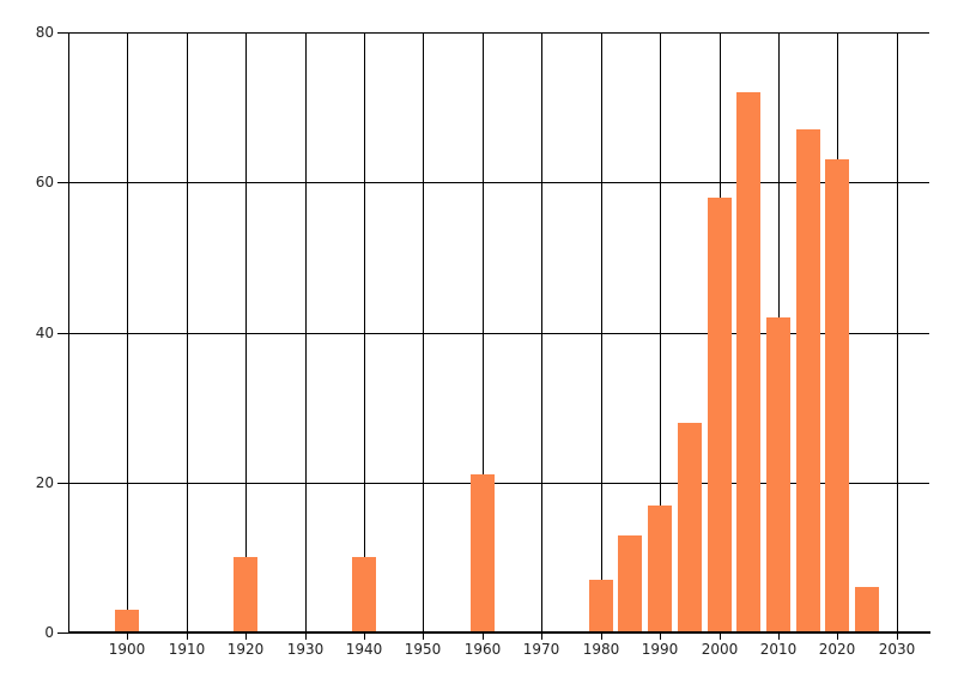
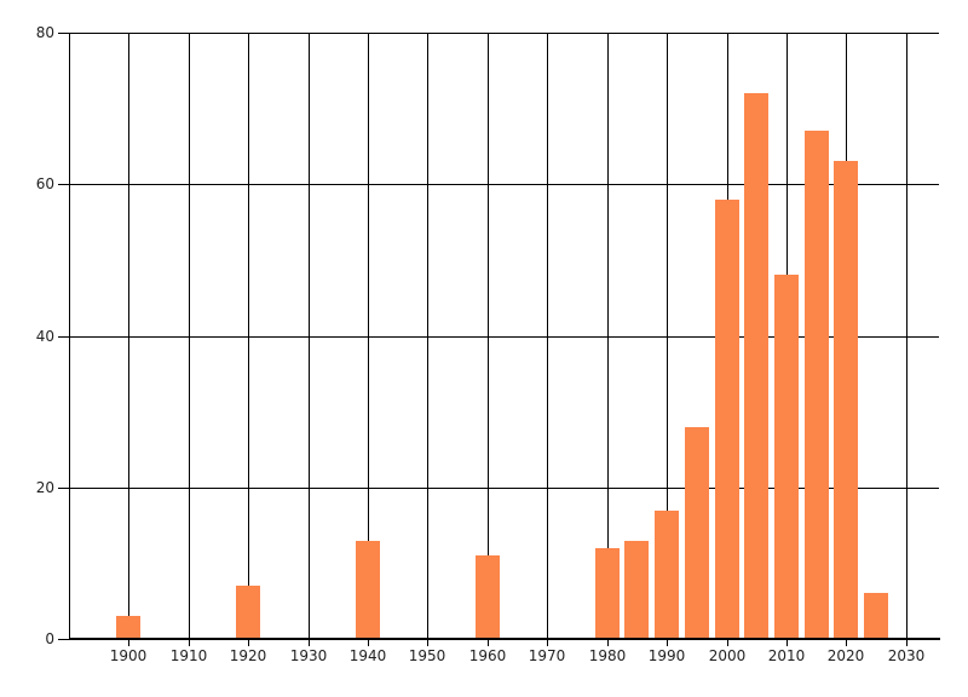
1920: 10 -> 7
1940: 10 -> 13
1960: 21 -> 11
1980: 7 -> 12
2010: 42 -> 48
